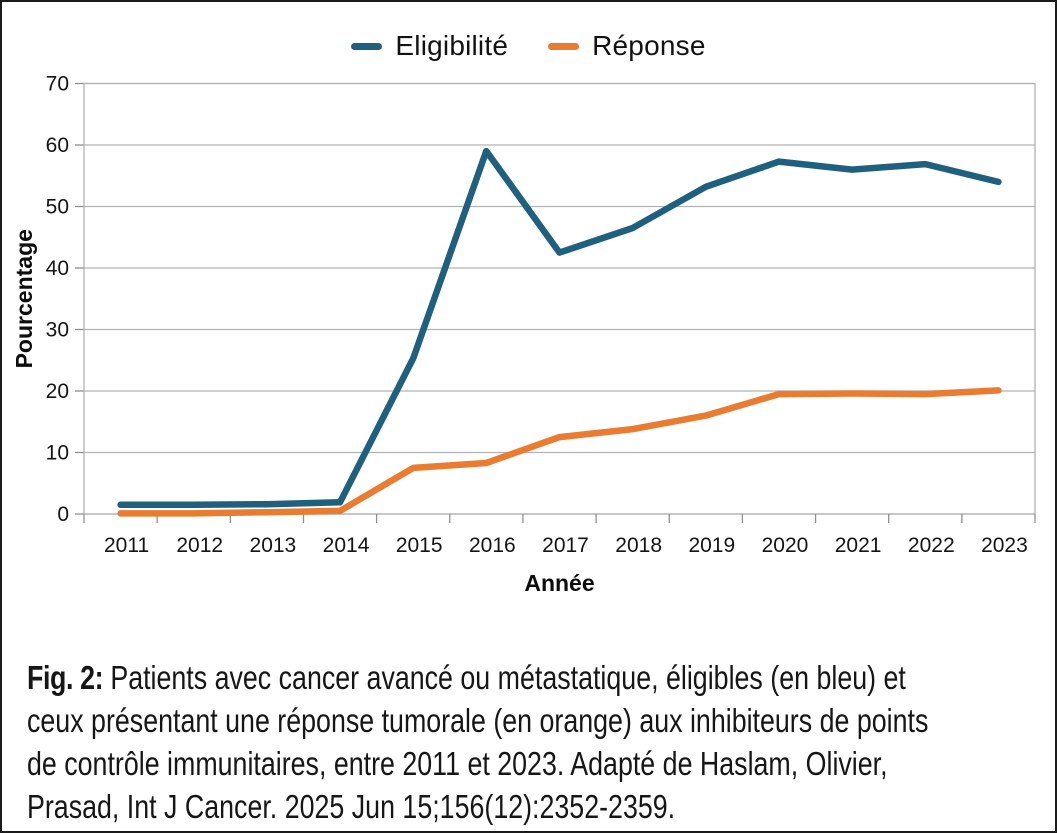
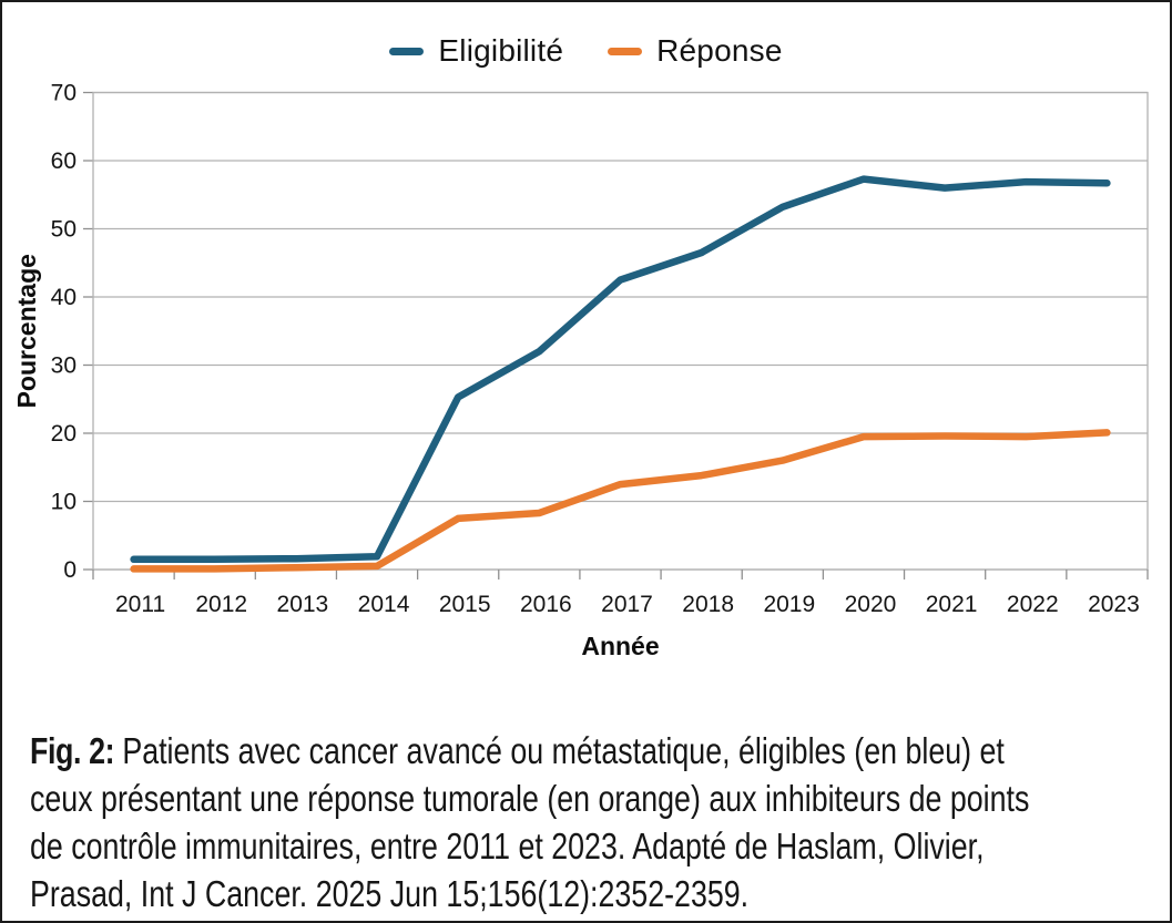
Eligibilité/2016: 59 -> 32
Eligibilité/2023: 54 -> 57
